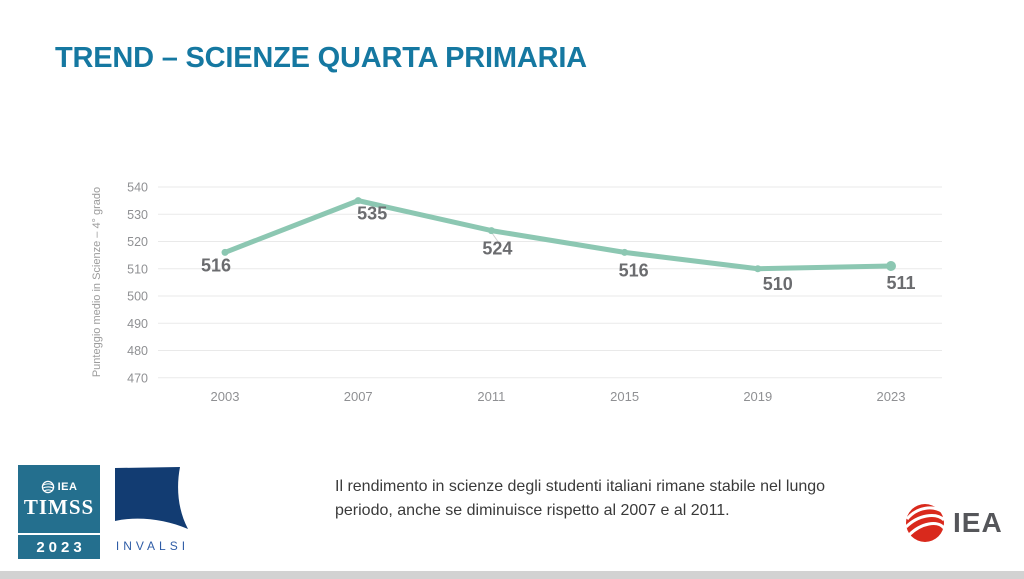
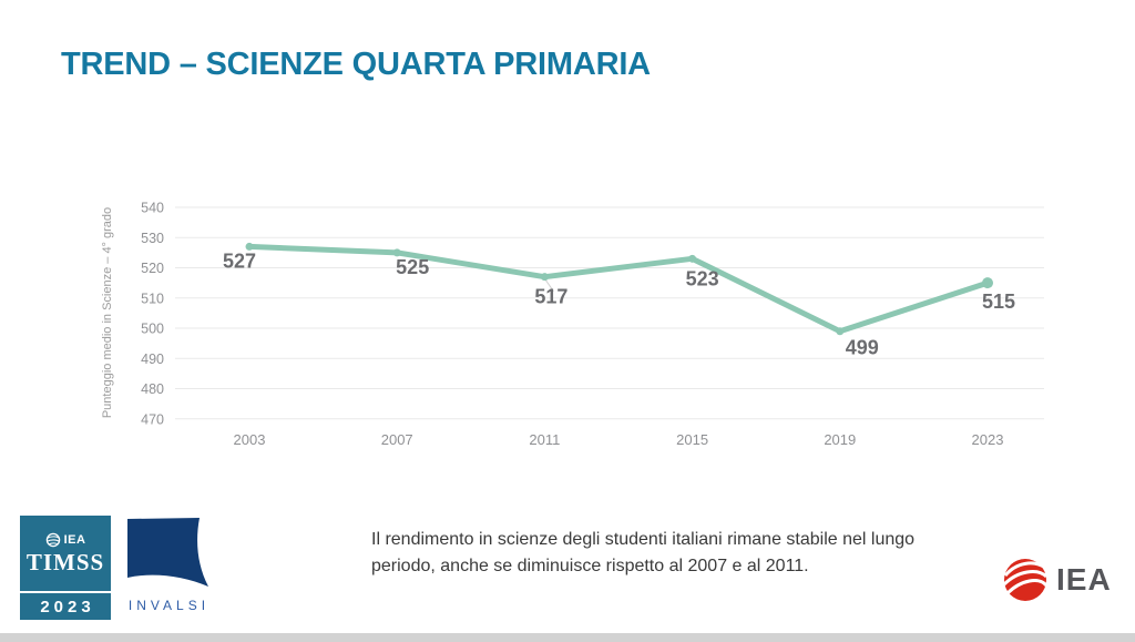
2003: 516 -> 527
2007: 535 -> 525
2011: 524 -> 517
2015: 516 -> 523
2019: 510 -> 499
2023: 511 -> 515
